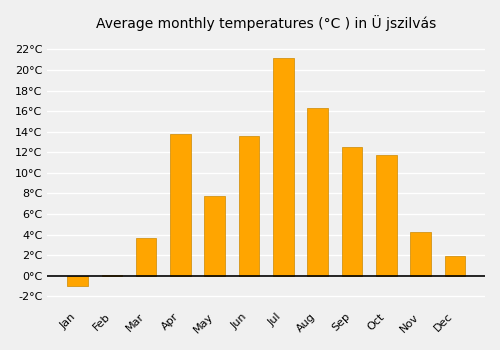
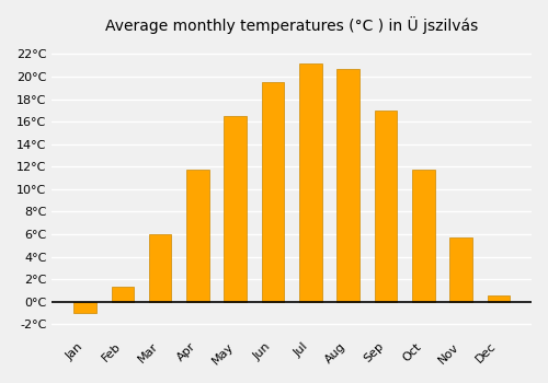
Feb: 0.1°C -> 1.3°C
Mar: 3.7°C -> 6.0°C
Apr: 13.8°C -> 11.7°C
May: 7.8°C -> 16.5°C
Jun: 13.6°C -> 19.5°C
Aug: 16.3°C -> 20.7°C
Sep: 12.5°C -> 17.0°C
Nov: 4.3°C -> 5.7°C
Dec: 1.9°C -> 0.6°C
